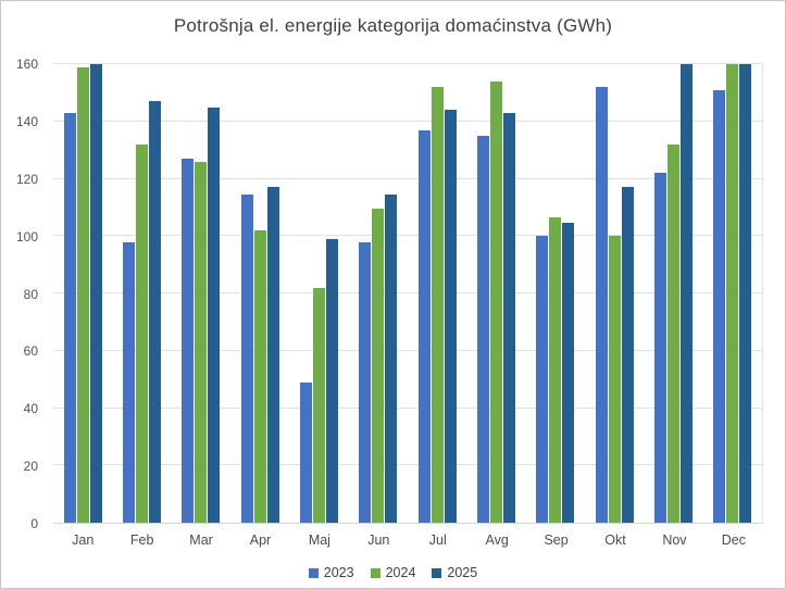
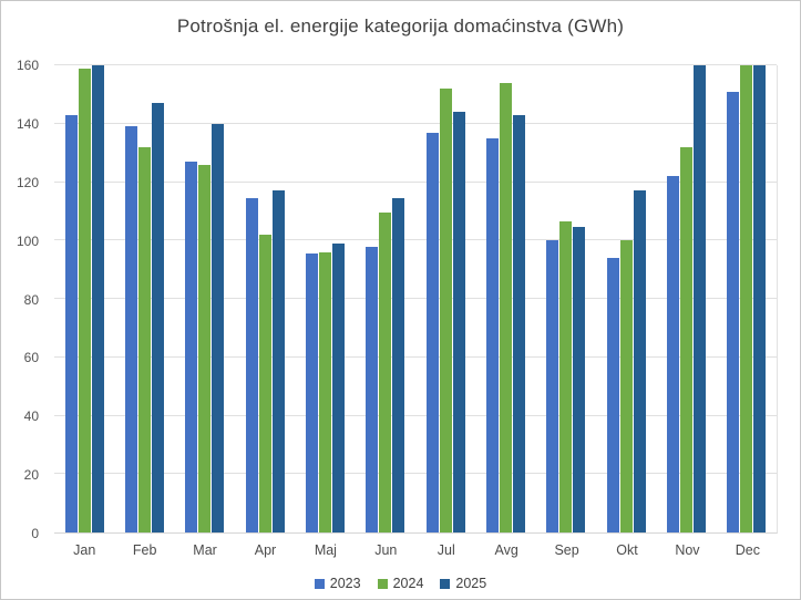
2023/Feb: 98 -> 139
2025/Mar: 145 -> 140
2023/Maj: 49 -> 96
2024/Maj: 82 -> 96
2023/Okt: 152 -> 94
